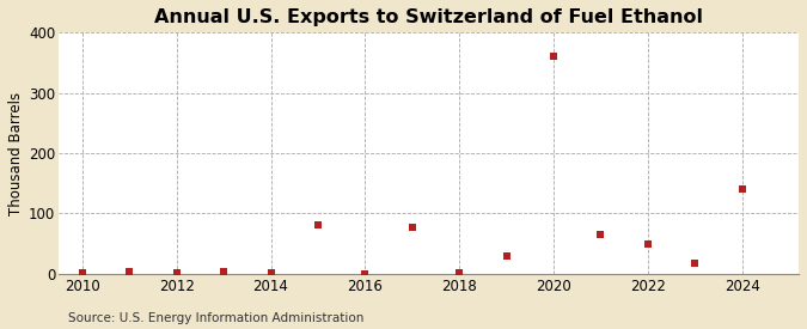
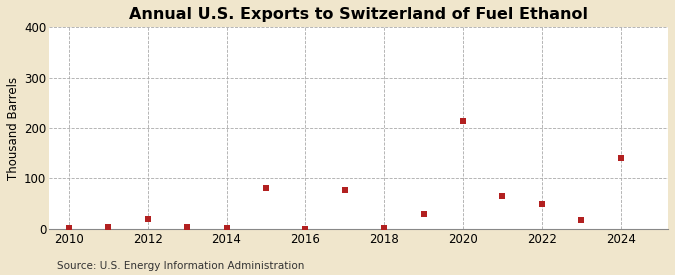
2012: 2 -> 20
2020: 360 -> 214
